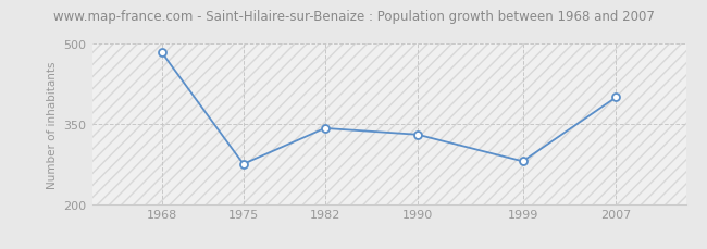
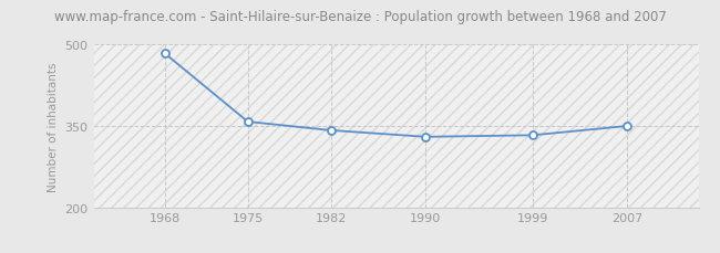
1975: 275 -> 358
1999: 280 -> 333
2007: 400 -> 350
